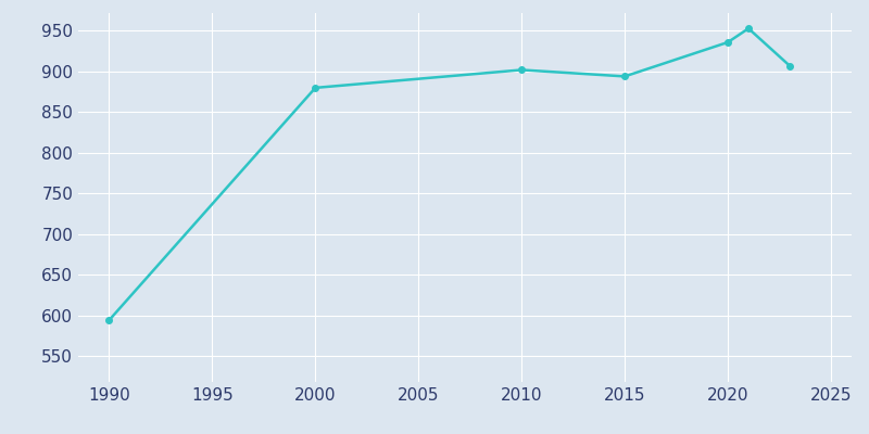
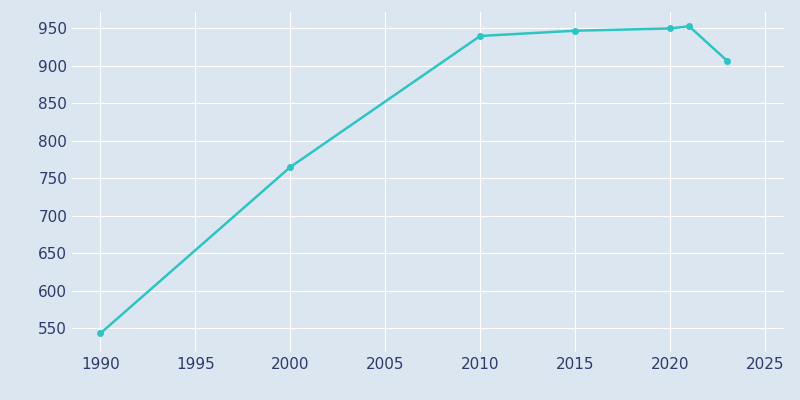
1990: 594 -> 543
2000: 880 -> 765
2010: 902 -> 940
2015: 894 -> 947
2020: 936 -> 950
